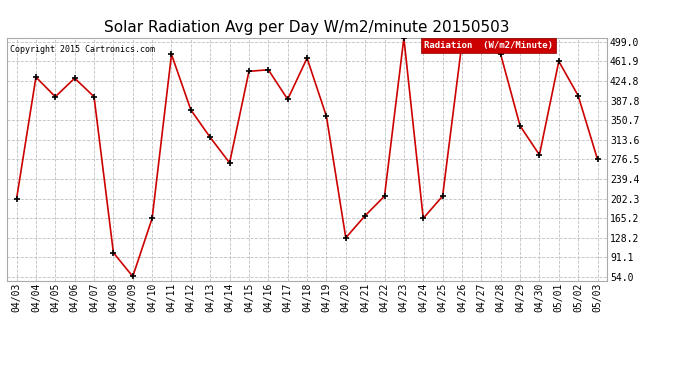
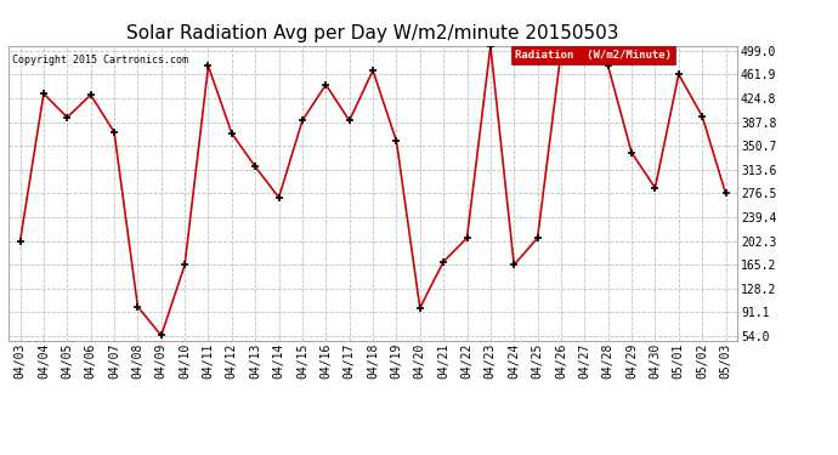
04/07: 395 -> 372
04/15: 443 -> 390
04/20: 128 -> 98
